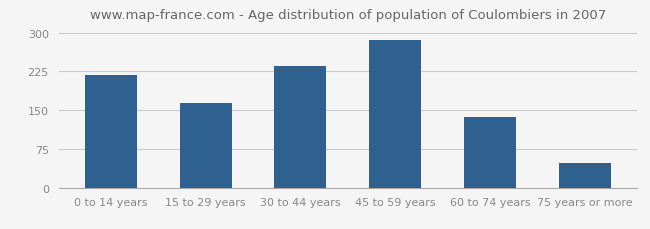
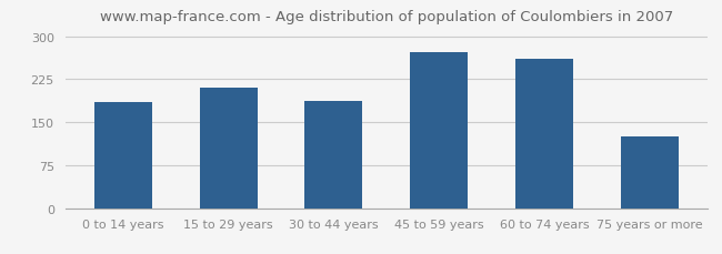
0 to 14 years: 218 -> 186
15 to 29 years: 163 -> 210
30 to 44 years: 236 -> 188
45 to 59 years: 287 -> 272
60 to 74 years: 137 -> 260
75 years or more: 48 -> 126
